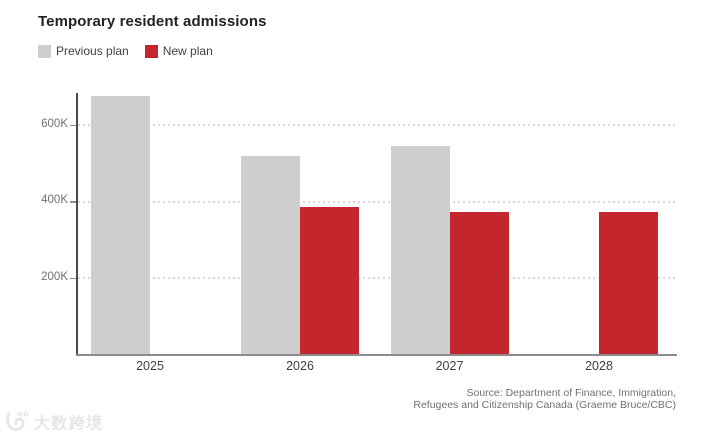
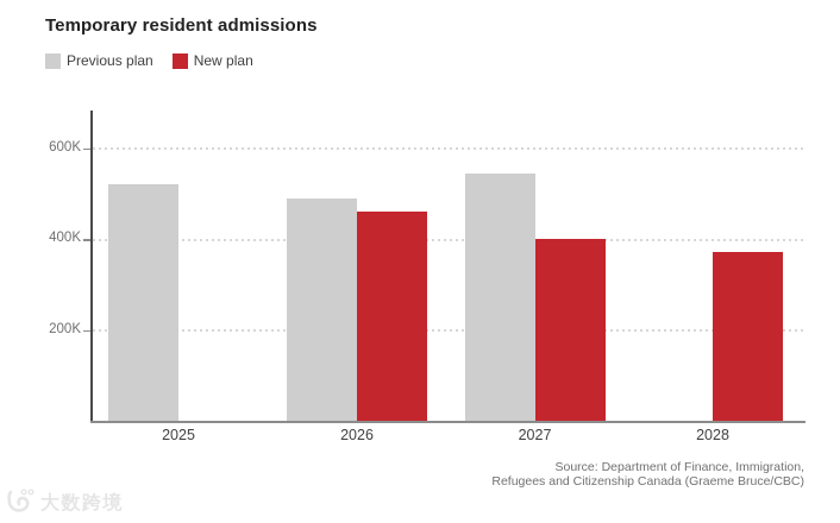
Previous plan/2025: 670K -> 520K
Previous plan/2026: 520K -> 490K
New plan/2026: 380K -> 460K
New plan/2027: 370K -> 400K
